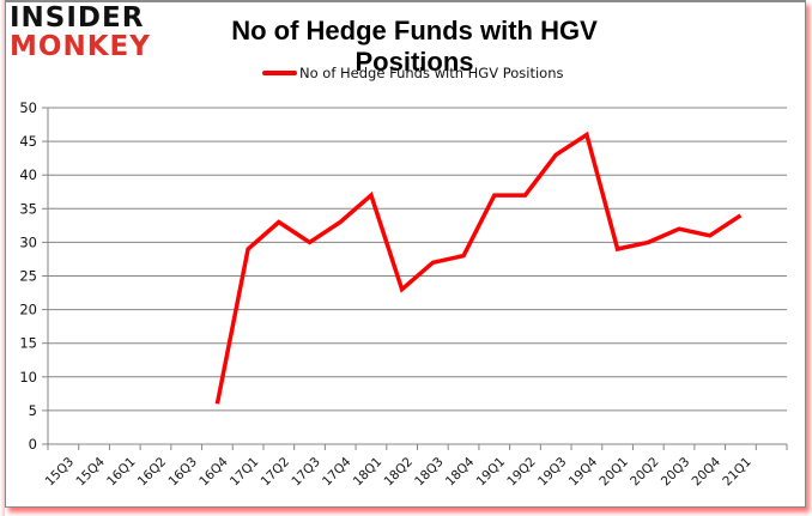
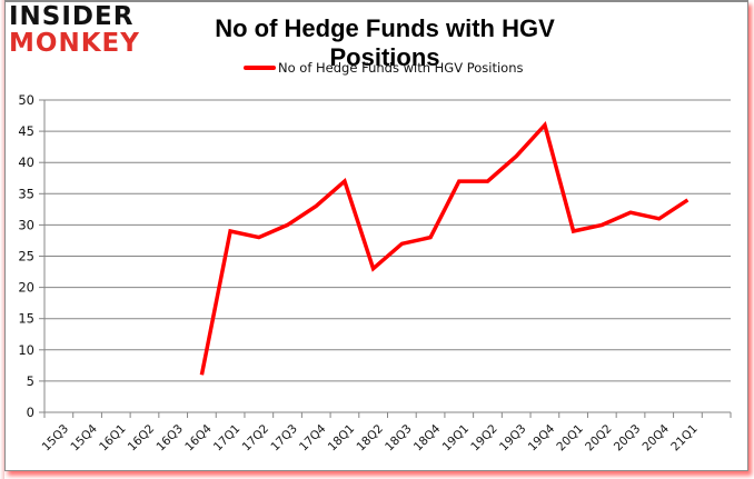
17Q2: 33 -> 28
19Q3: 43 -> 41
